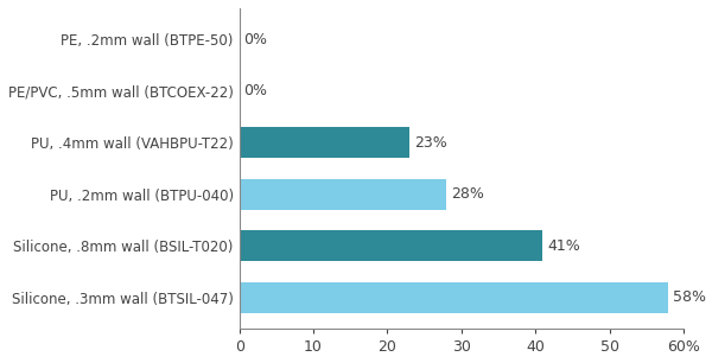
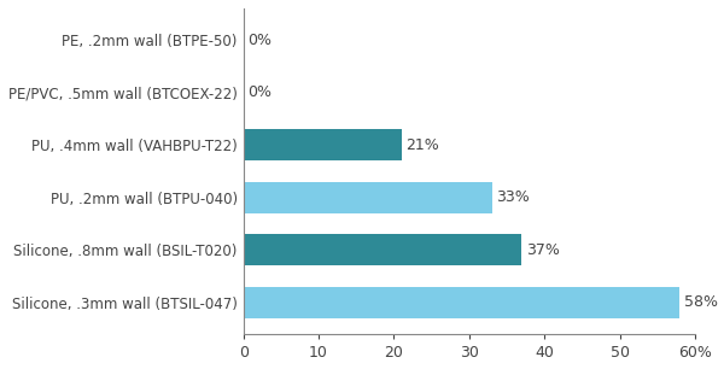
PU, .4mm wall (VAHBPU-T22): 23% -> 21%
PU, .2mm wall (BTPU-040): 28% -> 33%
Silicone, .8mm wall (BSIL-T020): 41% -> 37%
